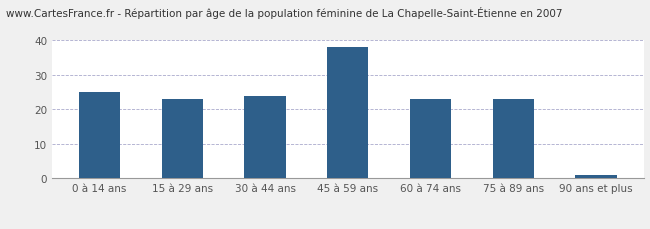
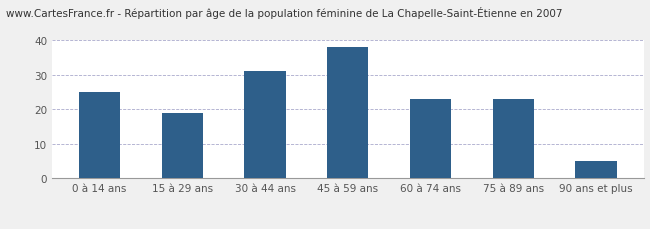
15 à 29 ans: 23 -> 19
30 à 44 ans: 24 -> 31
90 ans et plus: 1 -> 5
